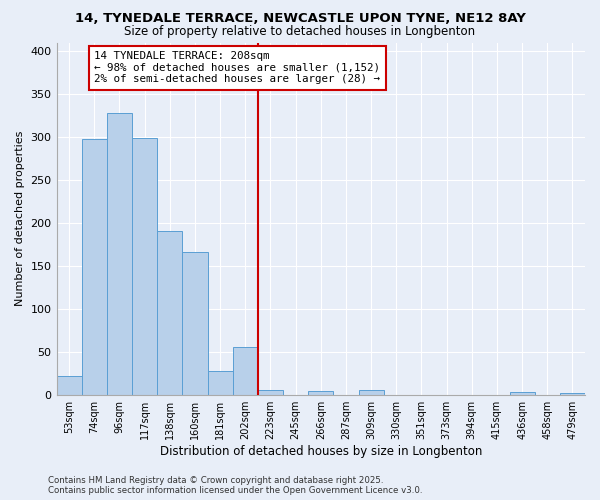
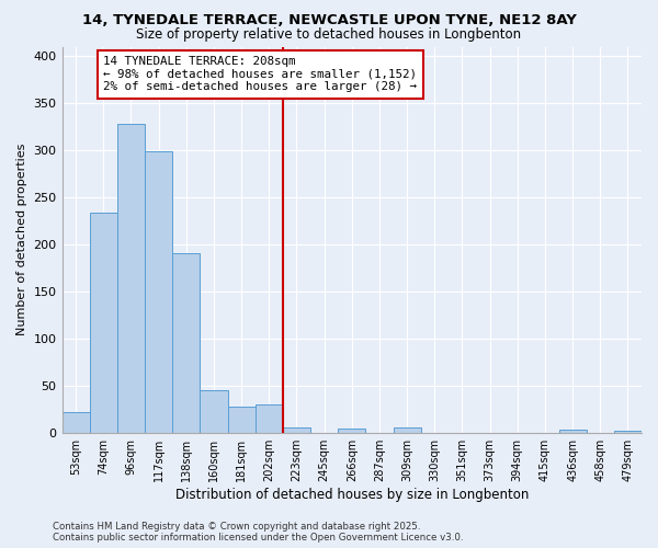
74sqm: 298 -> 234
160sqm: 166 -> 45
202sqm: 56 -> 30
